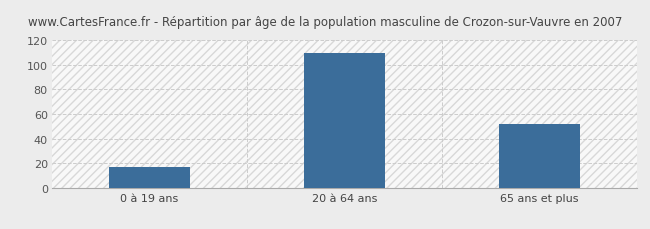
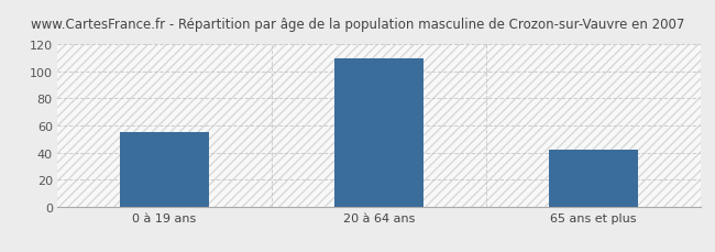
0 à 19 ans: 17 -> 55
65 ans et plus: 52 -> 42
